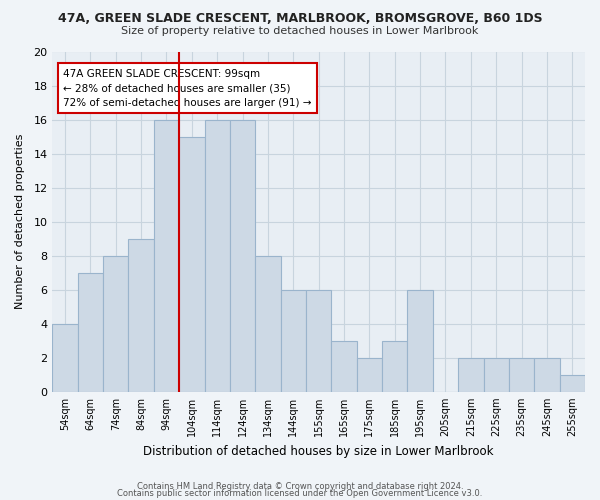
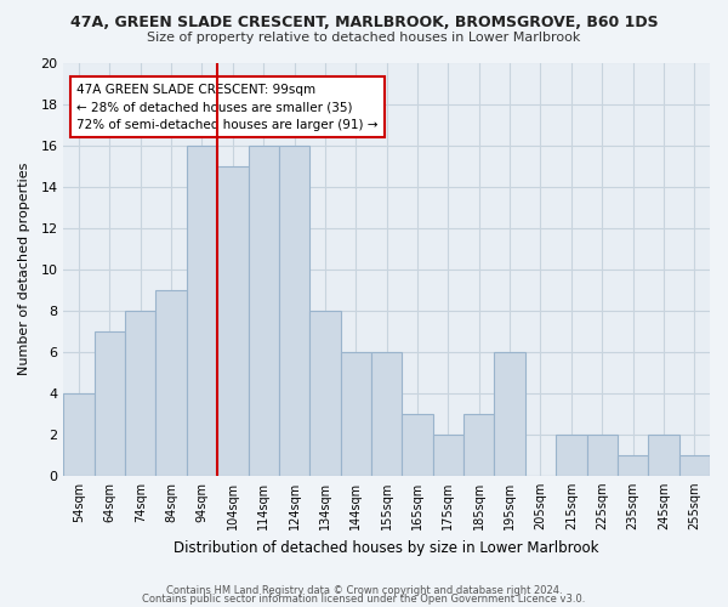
235sqm: 2 -> 1
